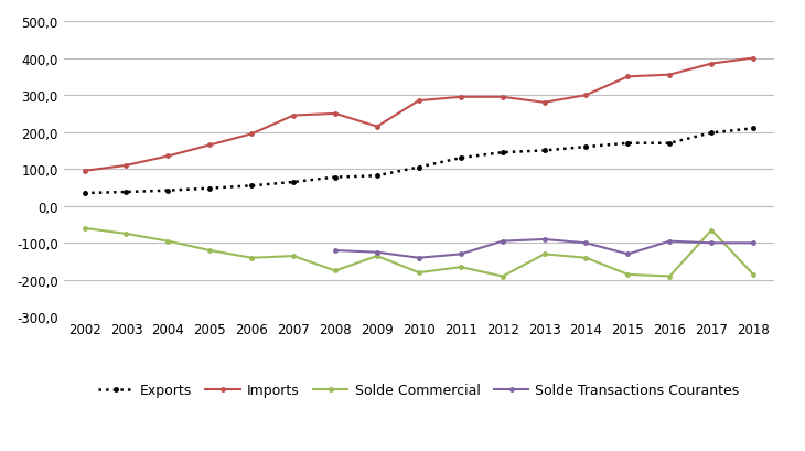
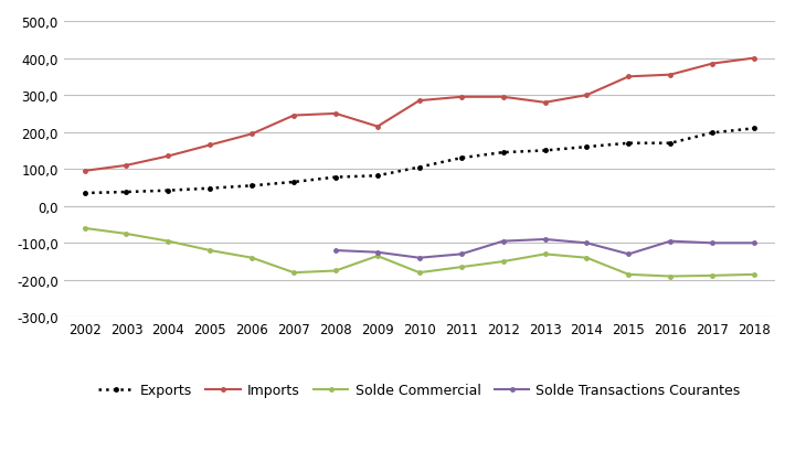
Solde Commercial/2007: -135 -> -180
Solde Commercial/2012: -190 -> -150
Solde Commercial/2017: -65 -> -188
